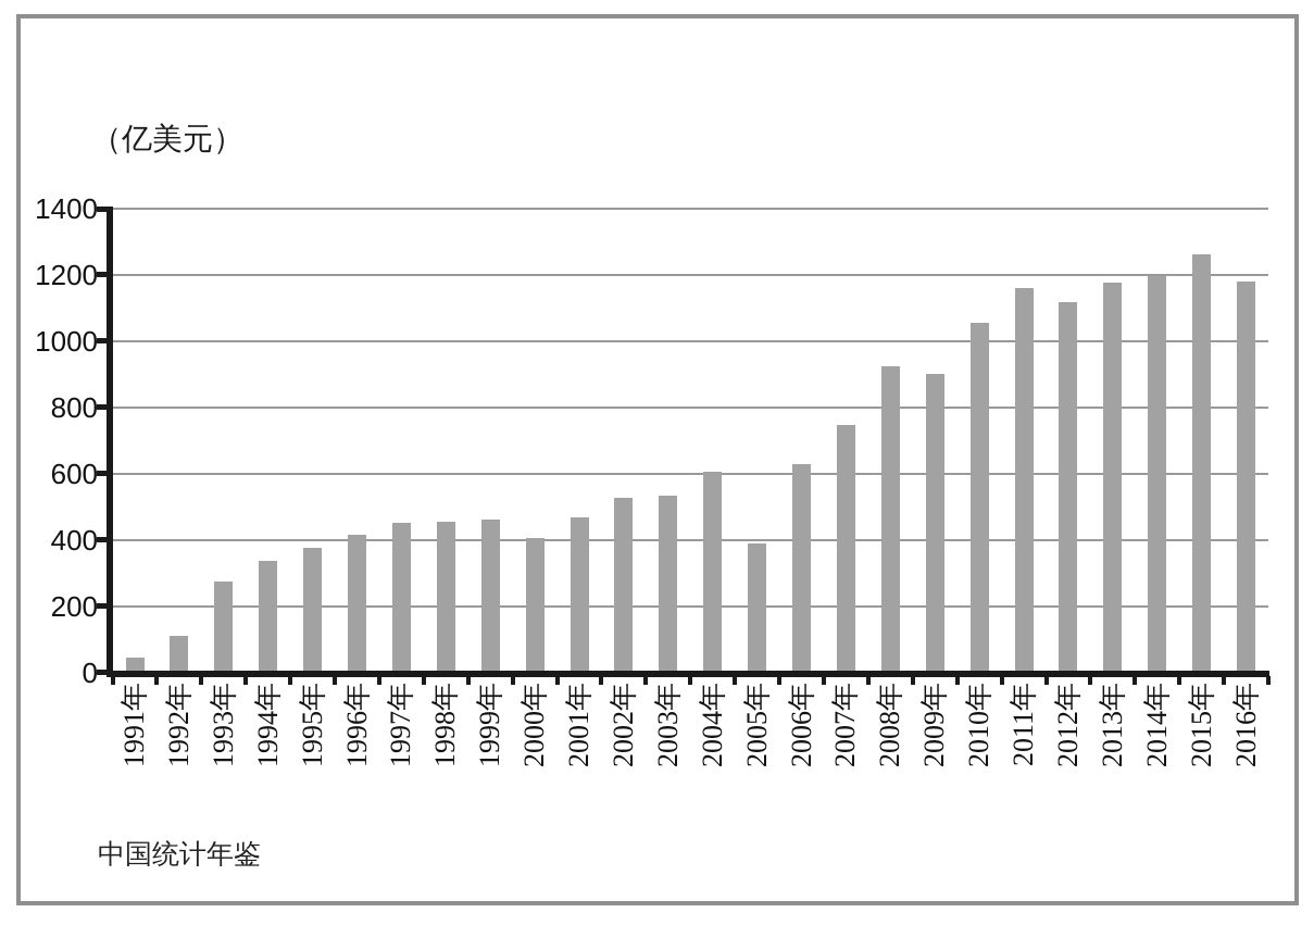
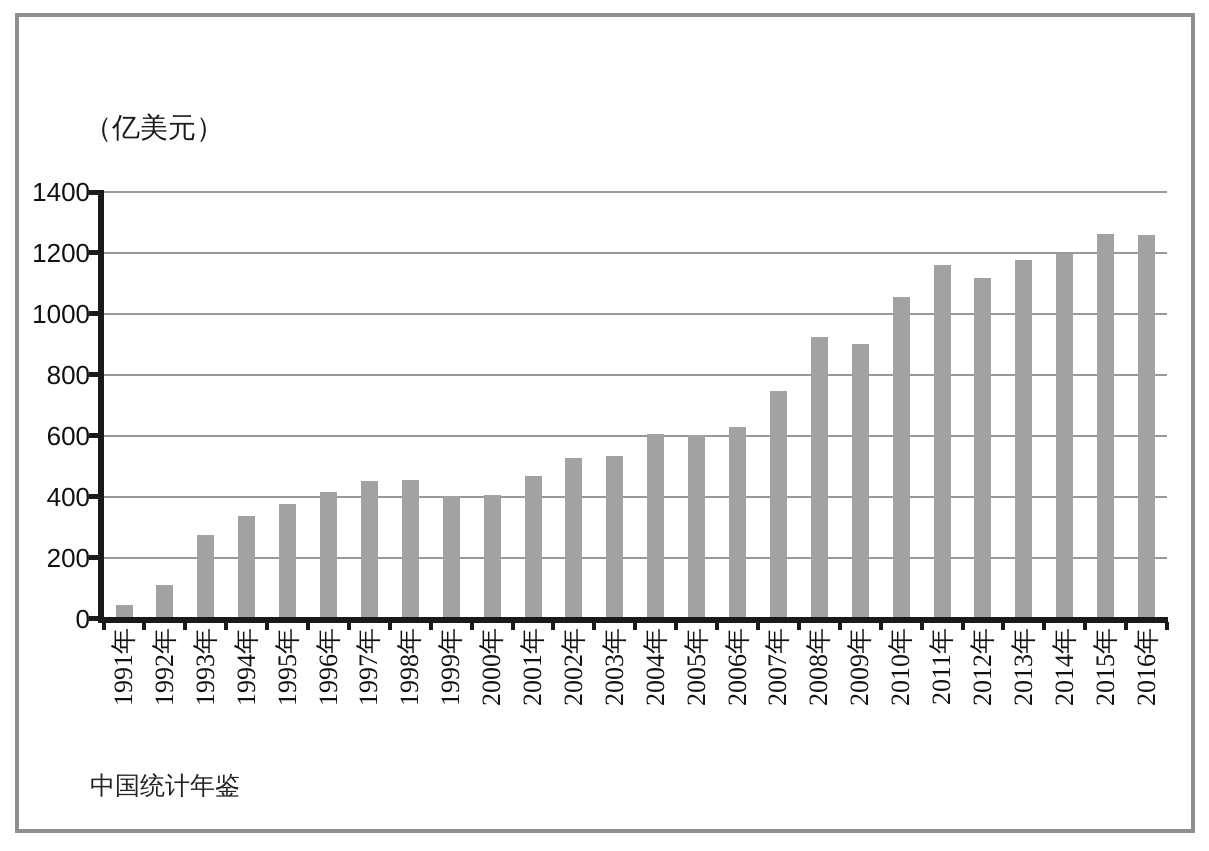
1999年: 460 -> 400
2005年: 390 -> 600
2016年: 1180 -> 1260
